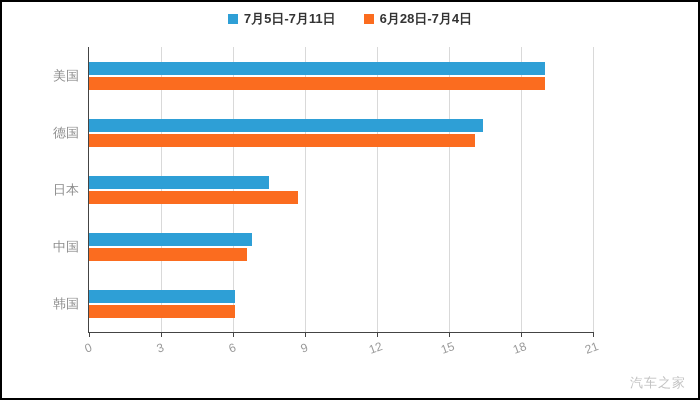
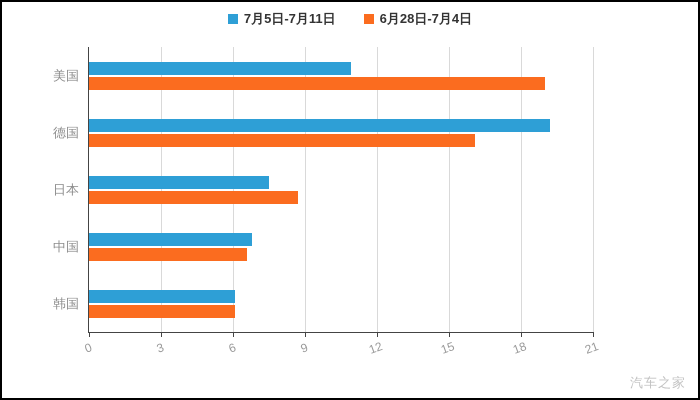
7月5日-7月11日/美国: 19.0 -> 10.9
7月5日-7月11日/德国: 16.4 -> 19.2
